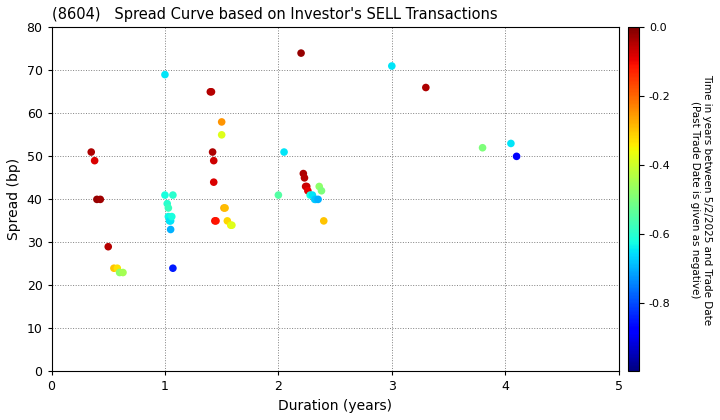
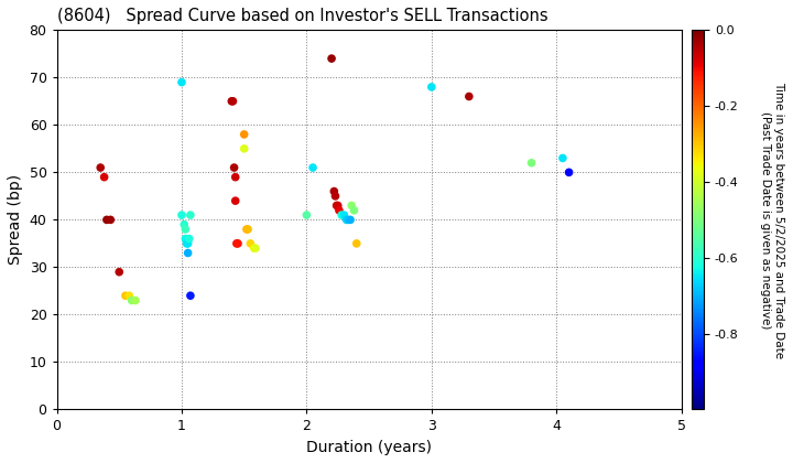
3: 71 -> 68
